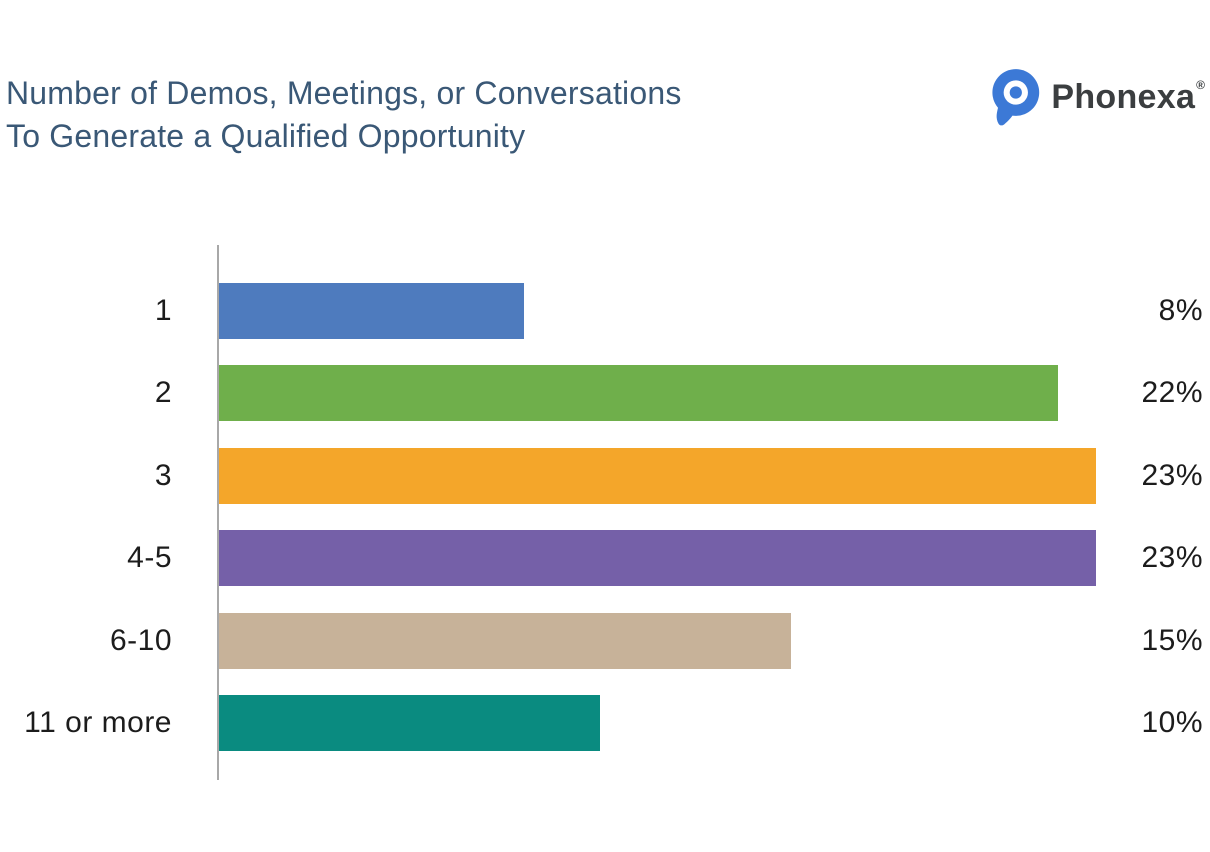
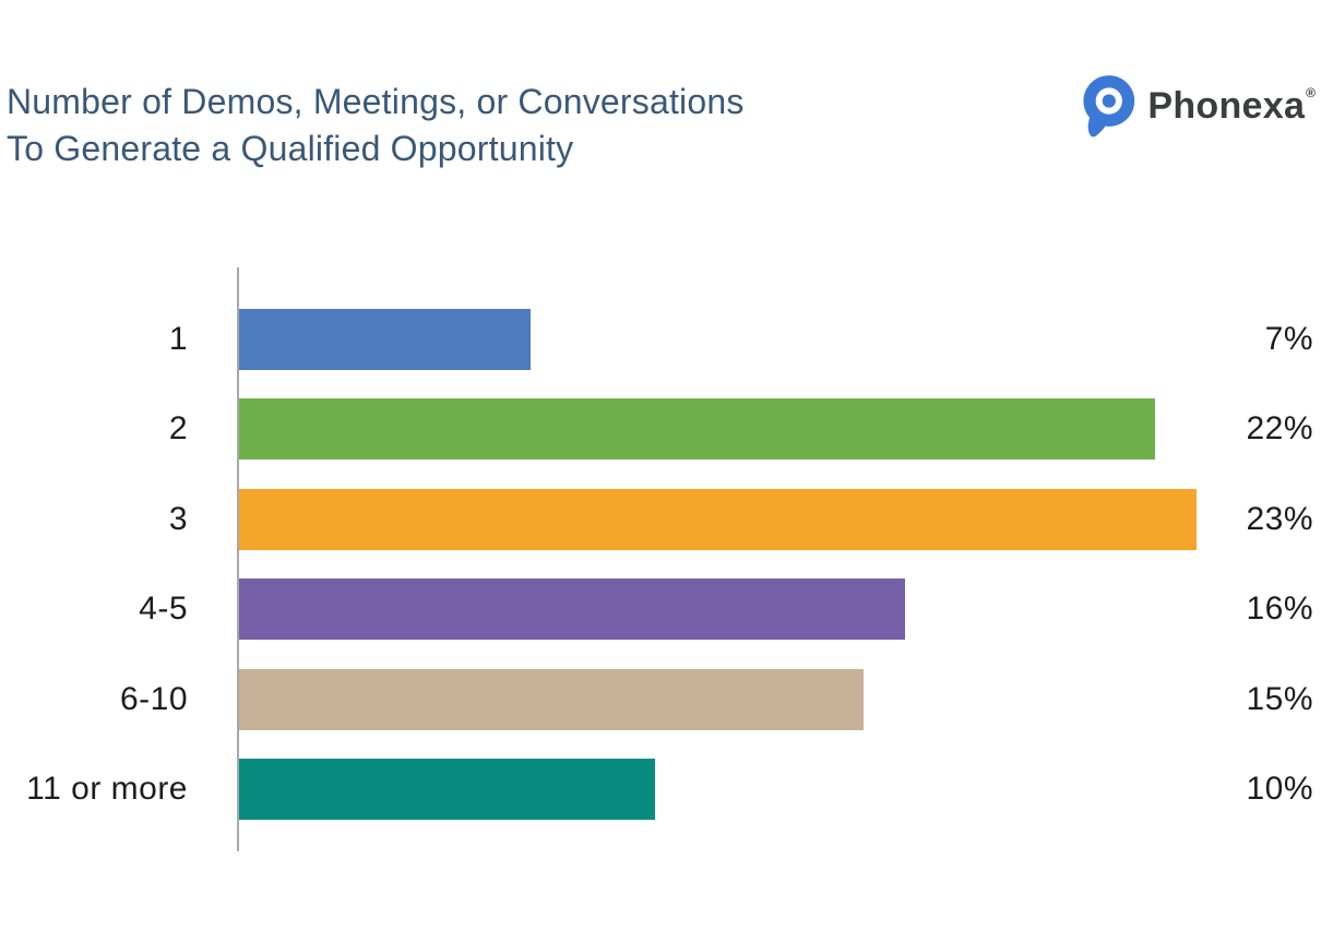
1: 8% -> 7%
4-5: 23% -> 16%
